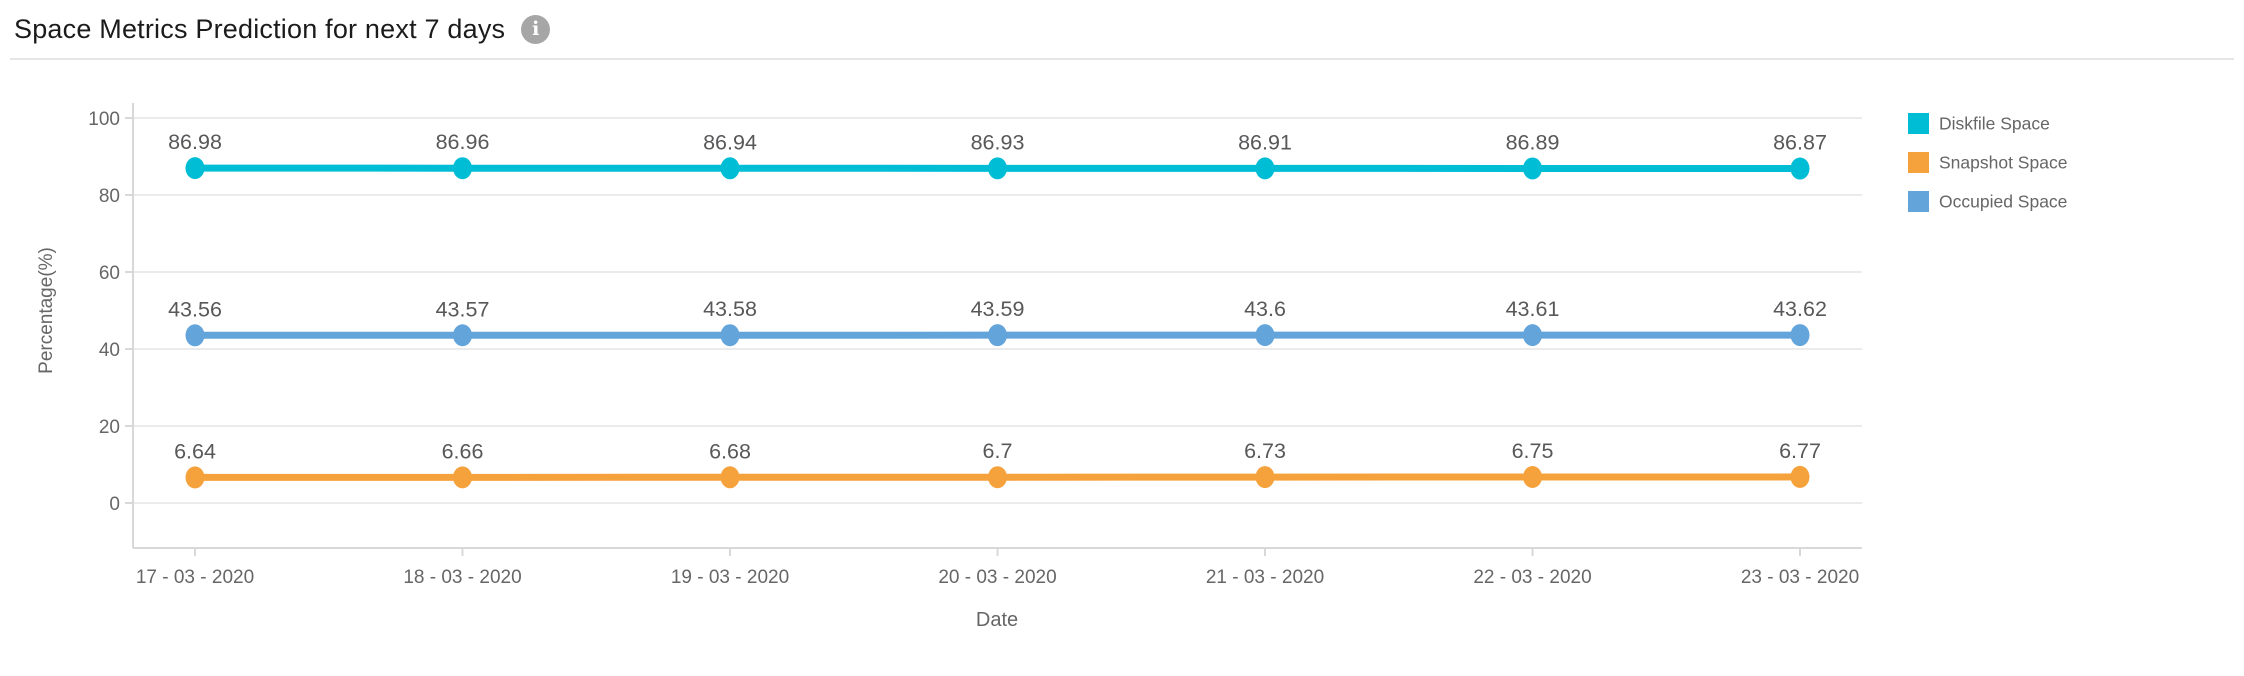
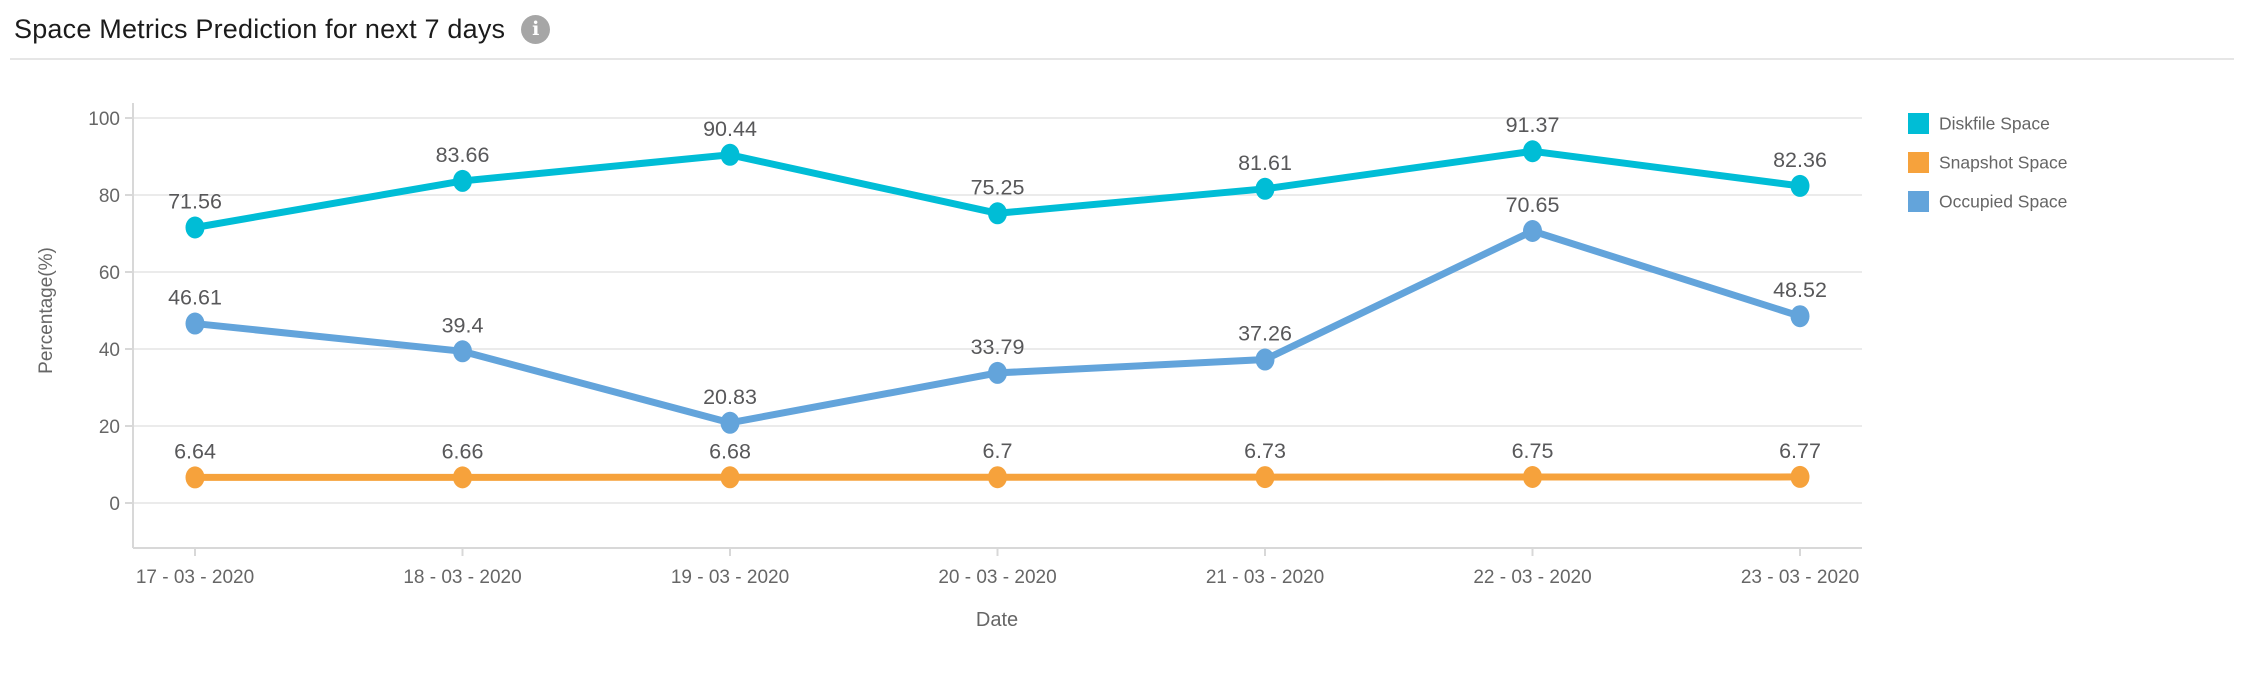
Diskfile Space/17 - 03 - 2020: 86.98 -> 71.56
Occupied Space/17 - 03 - 2020: 43.56 -> 46.61
Diskfile Space/18 - 03 - 2020: 86.96 -> 83.66
Occupied Space/18 - 03 - 2020: 43.57 -> 39.4
Diskfile Space/19 - 03 - 2020: 86.94 -> 90.44
Occupied Space/19 - 03 - 2020: 43.58 -> 20.83
Diskfile Space/20 - 03 - 2020: 86.93 -> 75.25
Occupied Space/20 - 03 - 2020: 43.59 -> 33.79
Diskfile Space/21 - 03 - 2020: 86.91 -> 81.61
Occupied Space/21 - 03 - 2020: 43.6 -> 37.26
Diskfile Space/22 - 03 - 2020: 86.89 -> 91.37
Occupied Space/22 - 03 - 2020: 43.61 -> 70.65
Diskfile Space/23 - 03 - 2020: 86.87 -> 82.36
Occupied Space/23 - 03 - 2020: 43.62 -> 48.52
